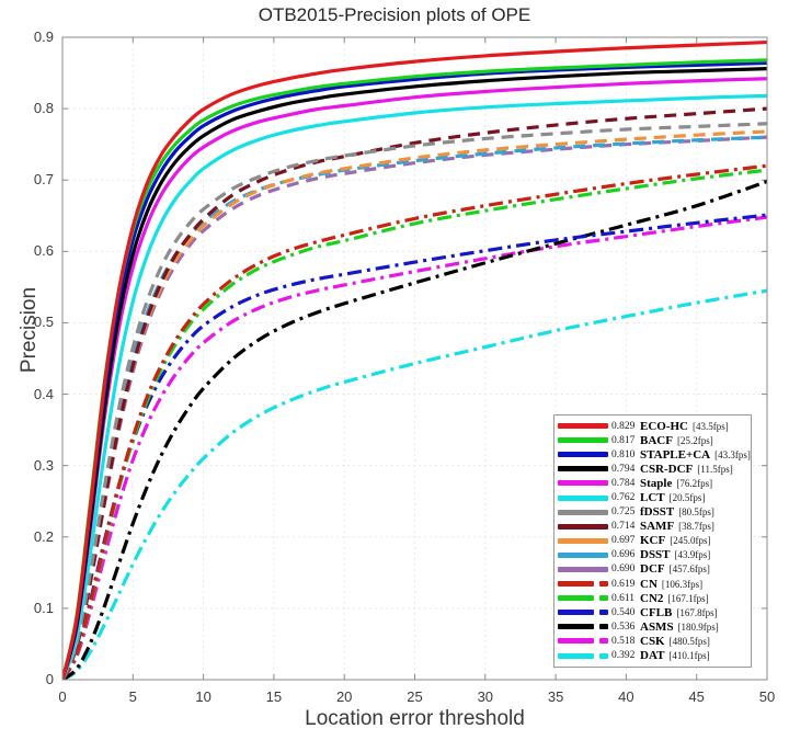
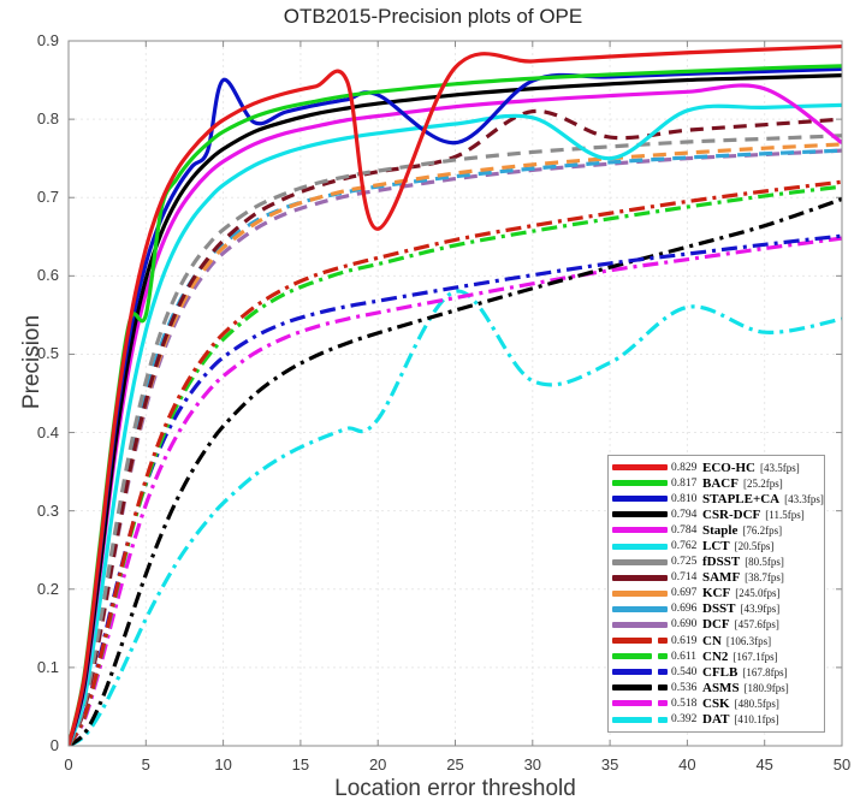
BACF/5: 0.63 -> 0.55
STAPLE+CA/10: 0.78 -> 0.85
ECO-HC/20: 0.85 -> 0.66
STAPLE+CA/25: 0.84 -> 0.77
DAT/25: 0.44 -> 0.58
SAMF/30: 0.77 -> 0.81
LCT/35: 0.81 -> 0.75
DAT/40: 0.51 -> 0.56
Staple/50: 0.84 -> 0.77
